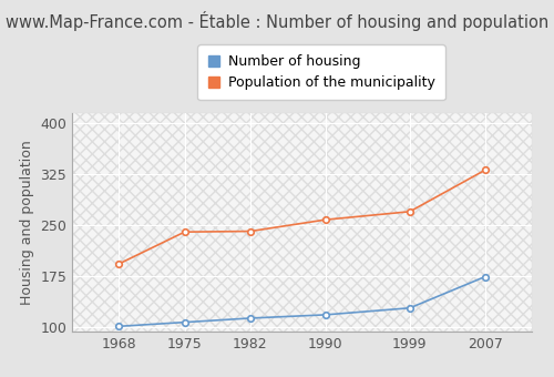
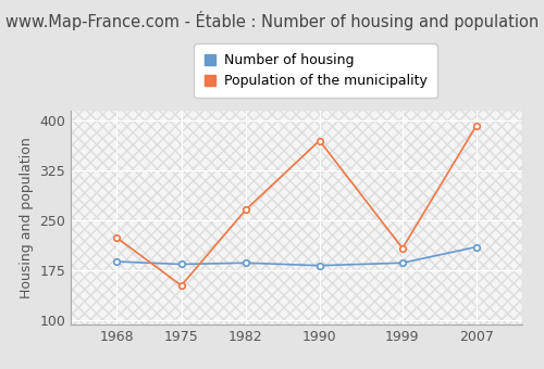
Number of housing/1968: 101 -> 188
Population of the municipality/1968: 193 -> 224
Number of housing/1975: 107 -> 184
Population of the municipality/1975: 240 -> 152
Number of housing/1982: 113 -> 186
Population of the municipality/1982: 241 -> 266
Number of housing/1990: 118 -> 182
Population of the municipality/1990: 258 -> 370
Number of housing/1999: 128 -> 186
Population of the municipality/1999: 270 -> 208
Number of housing/2007: 174 -> 210
Population of the municipality/2007: 331 -> 392
